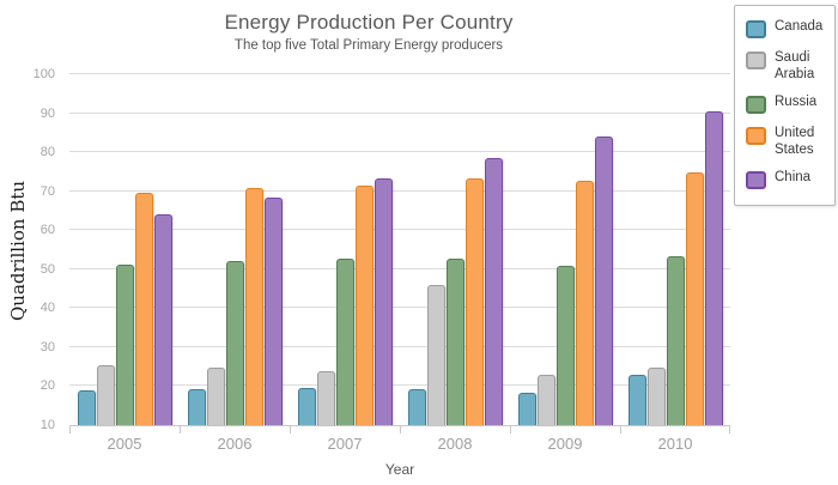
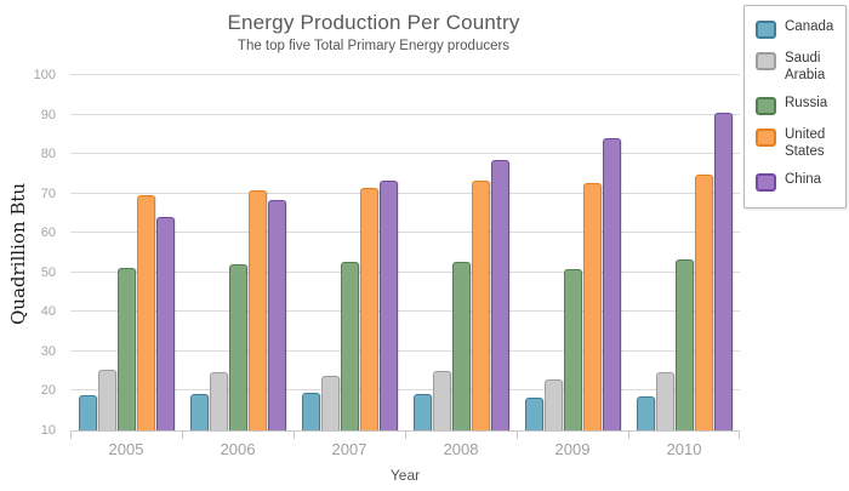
Saudi Arabia/2008: 46 -> 25
Canada/2010: 23 -> 18
